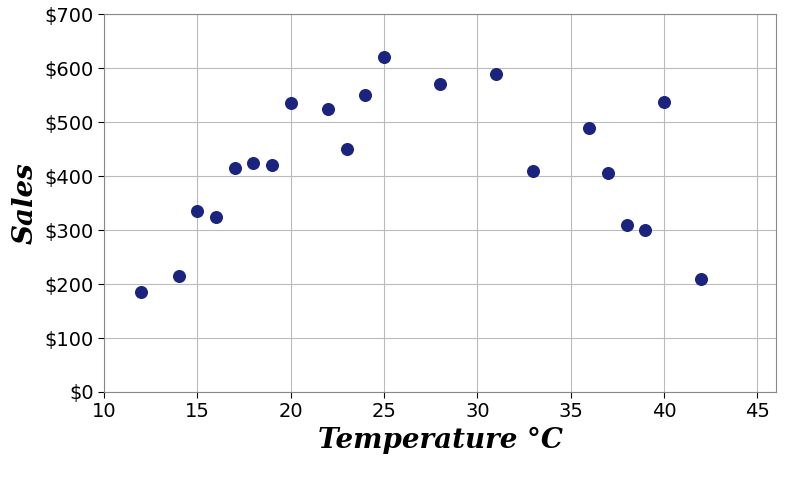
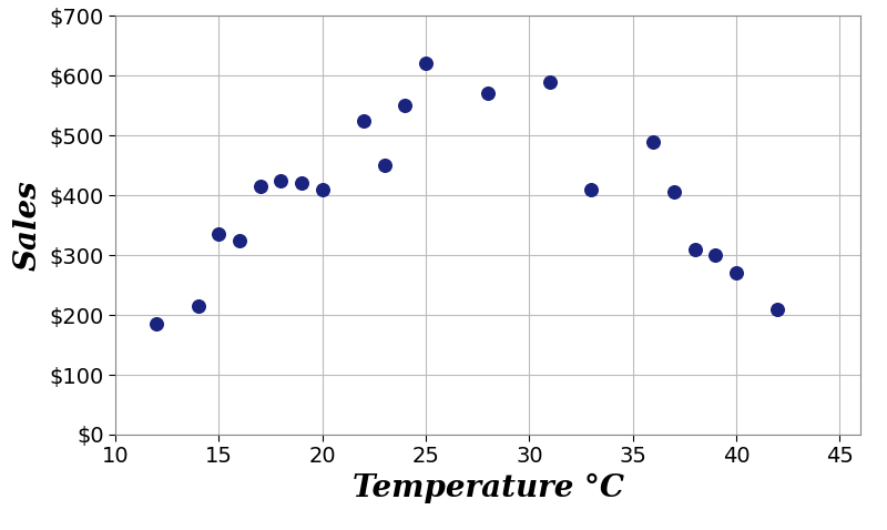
20: $536 -> $410
40: $538 -> $270
